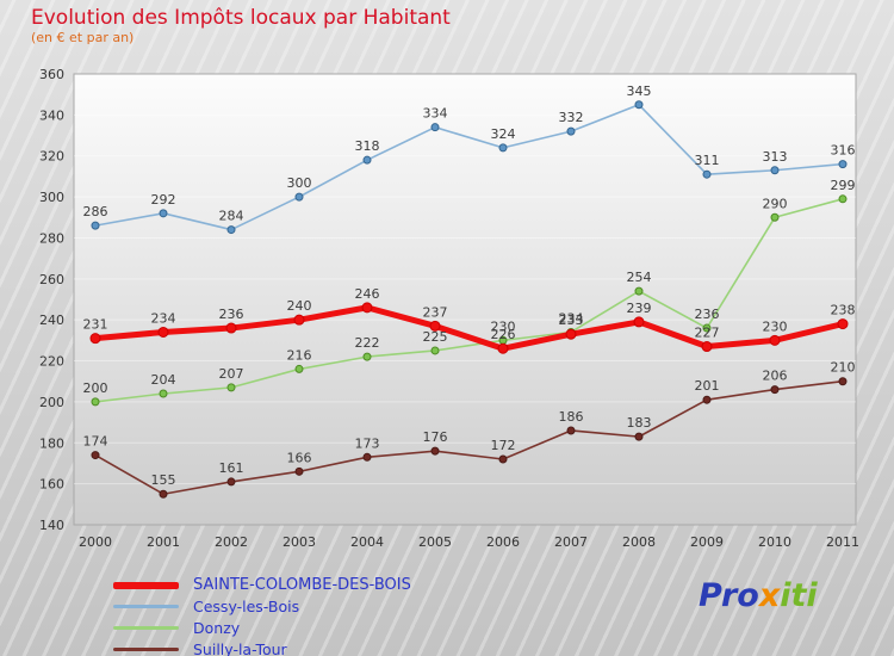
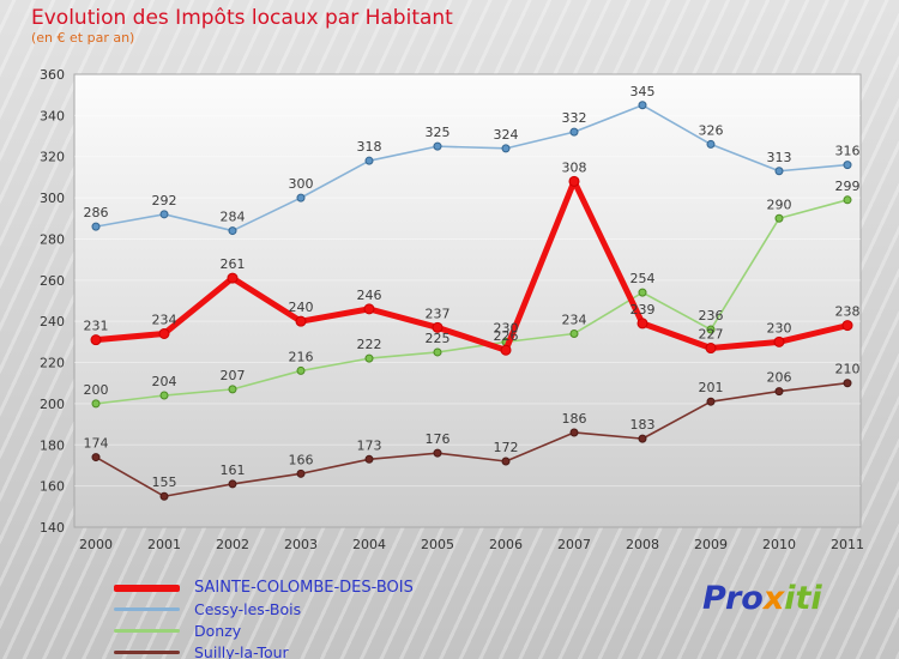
SAINTE-COLOMBE-DES-BOIS/2002: 236 -> 261
Cessy-les-Bois/2005: 334 -> 325
SAINTE-COLOMBE-DES-BOIS/2007: 233 -> 308
Cessy-les-Bois/2009: 311 -> 326
